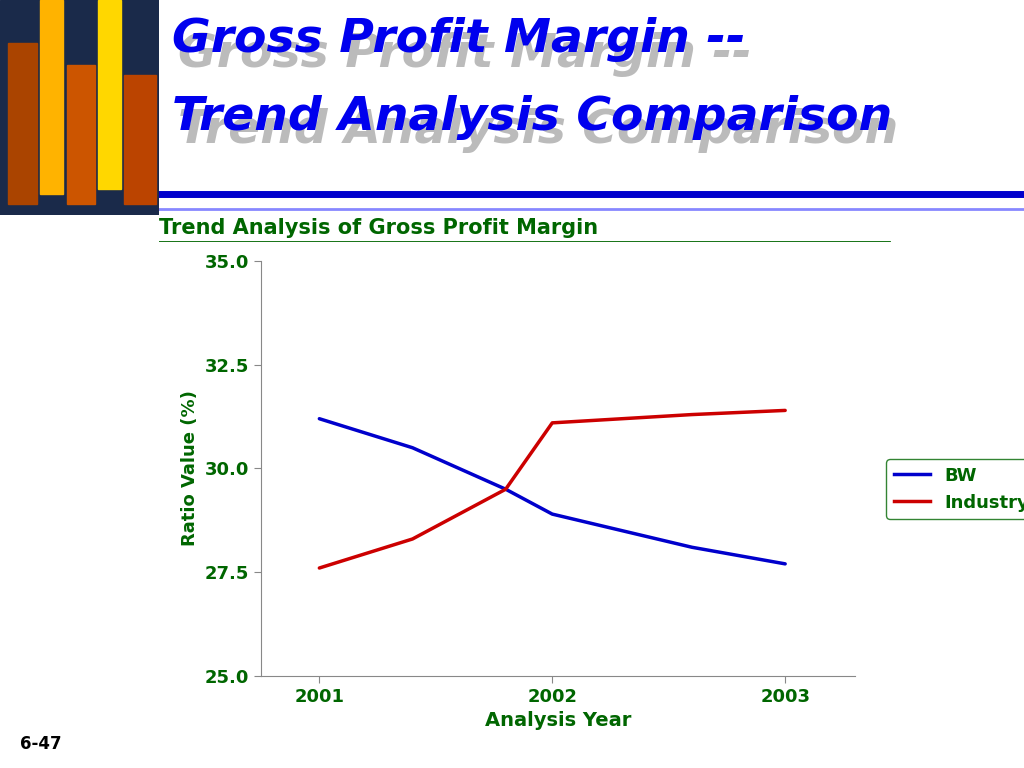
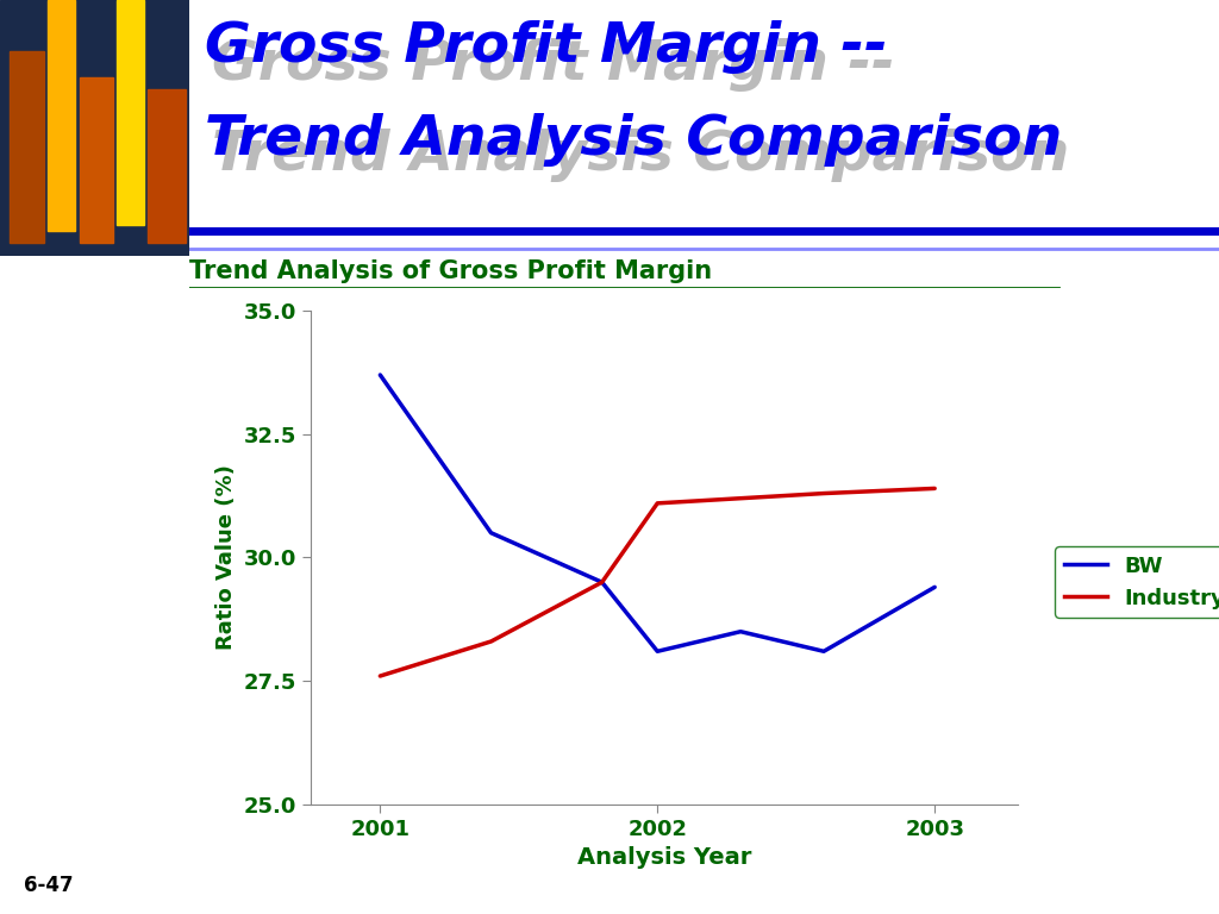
BW/2001: 31.2 -> 33.7
BW/2002: 28.9 -> 28.1
BW/2003: 27.7 -> 29.4
